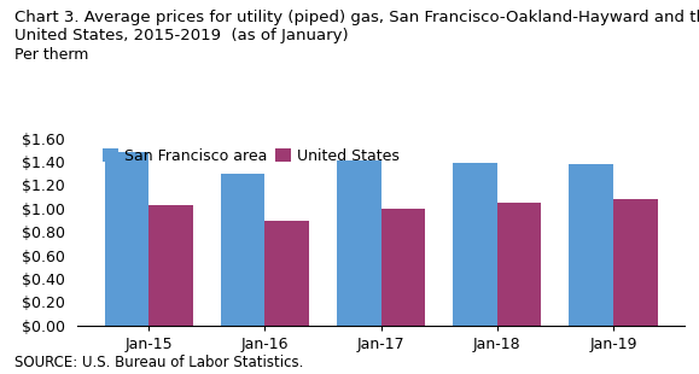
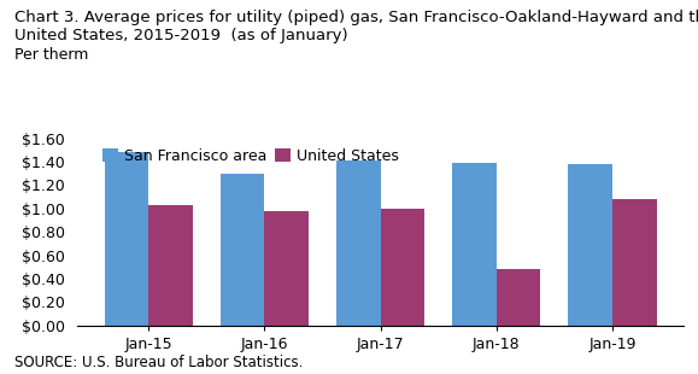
United States/Jan-16: $0.89 -> $0.98
United States/Jan-18: $1.05 -> $0.48
